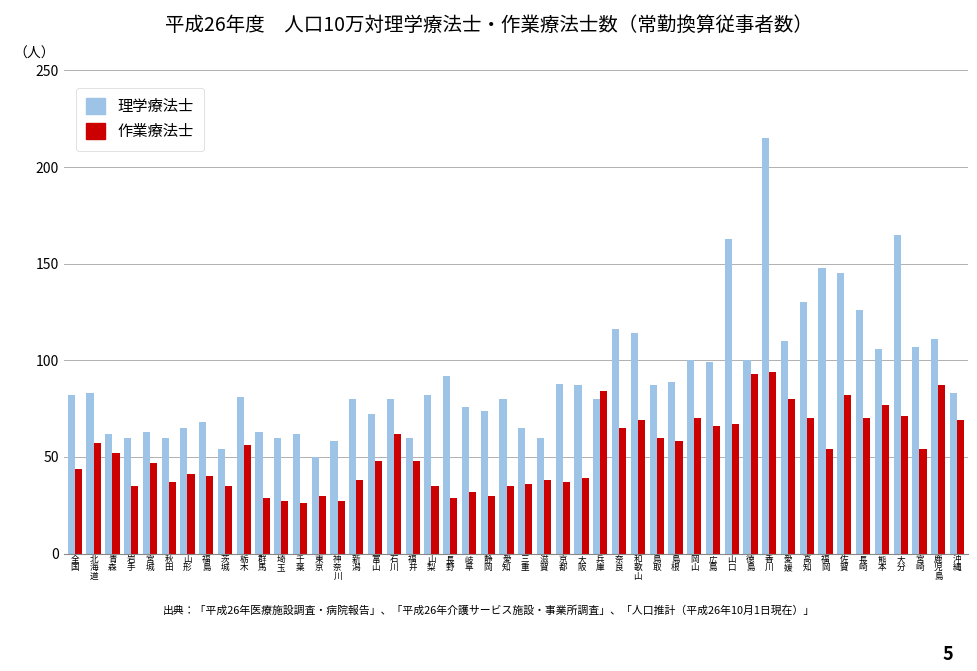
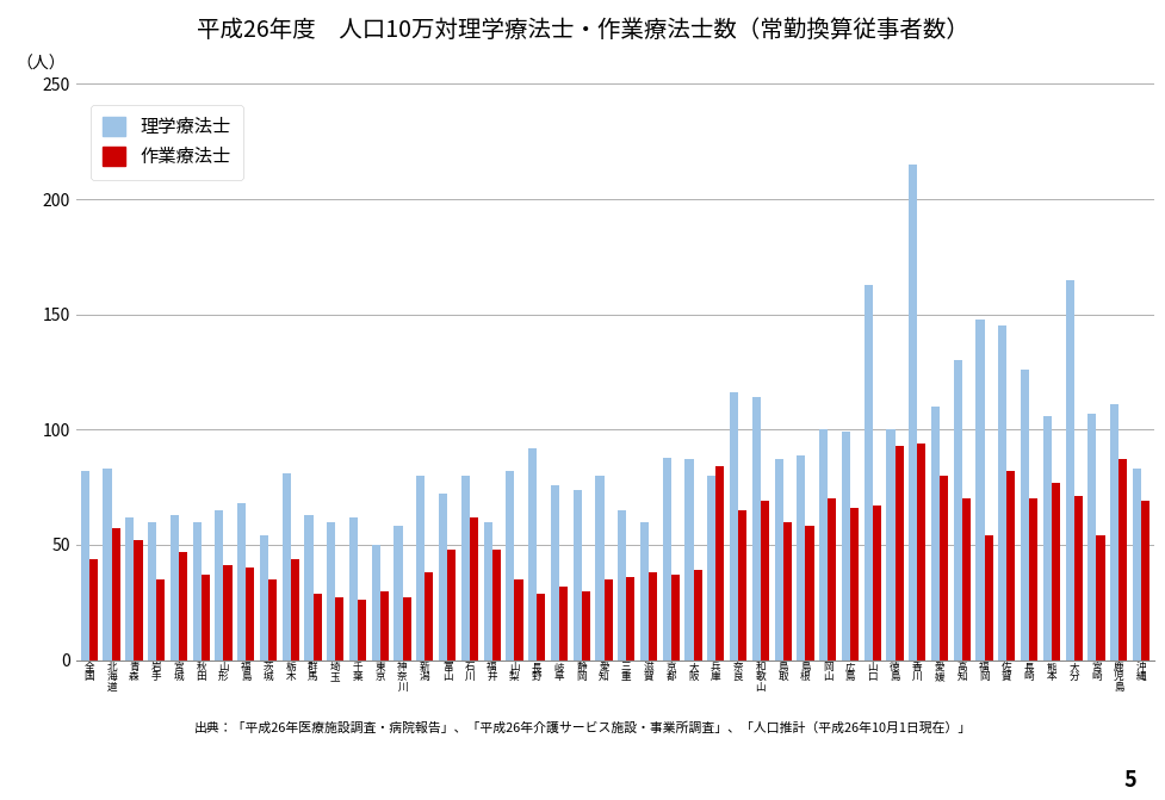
作業療法士/栃 木: 56 -> 44
